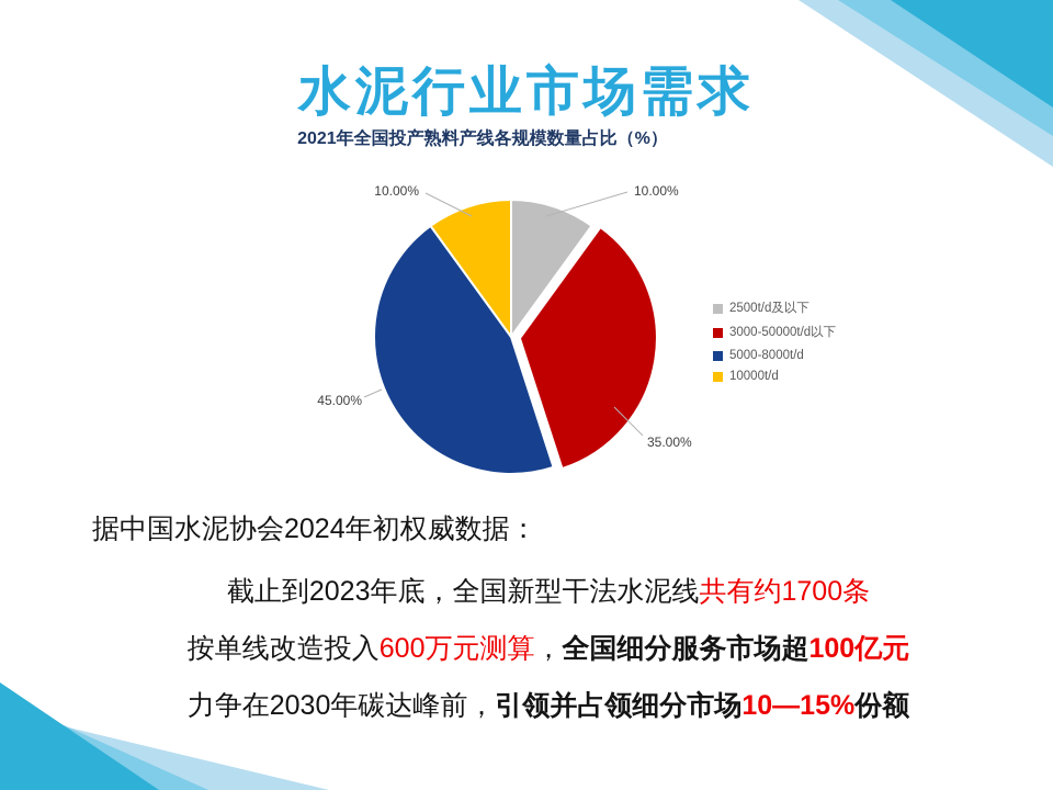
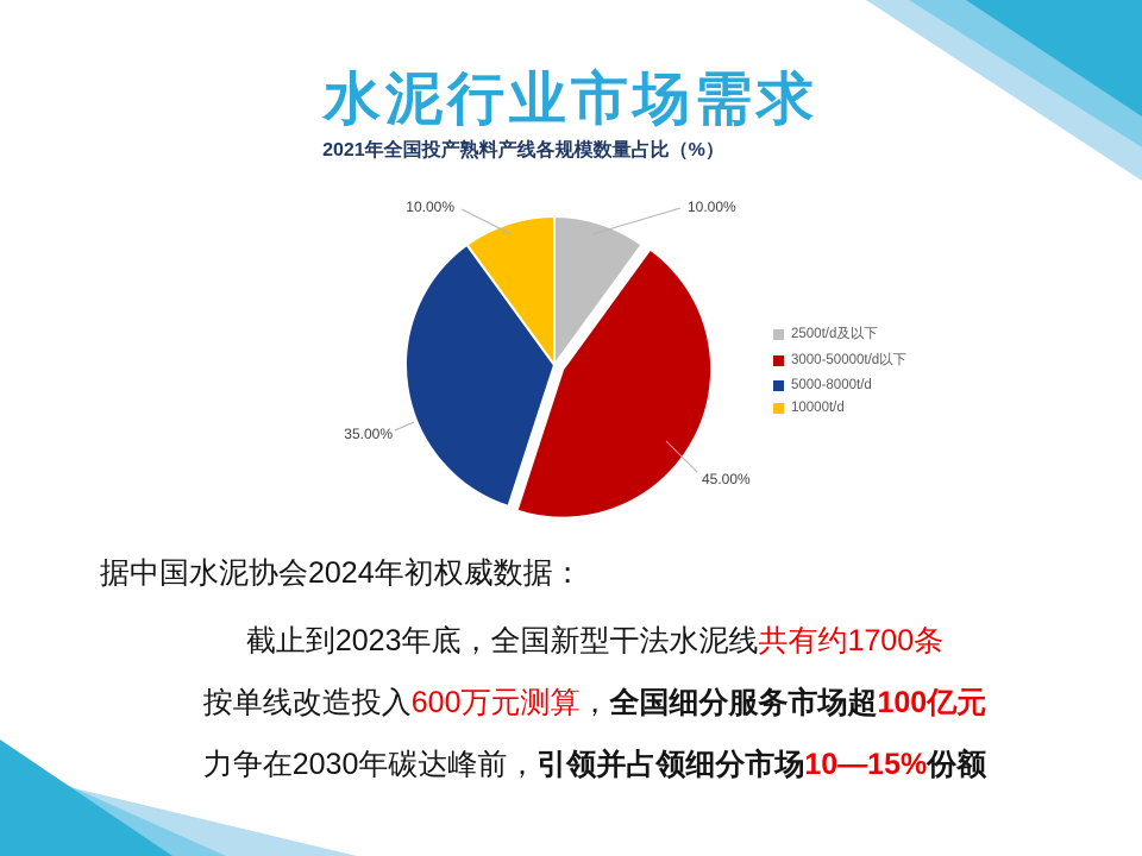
3000-50000t/d以下: 35.00% -> 45.00%
5000-8000t/d: 45.00% -> 35.00%
